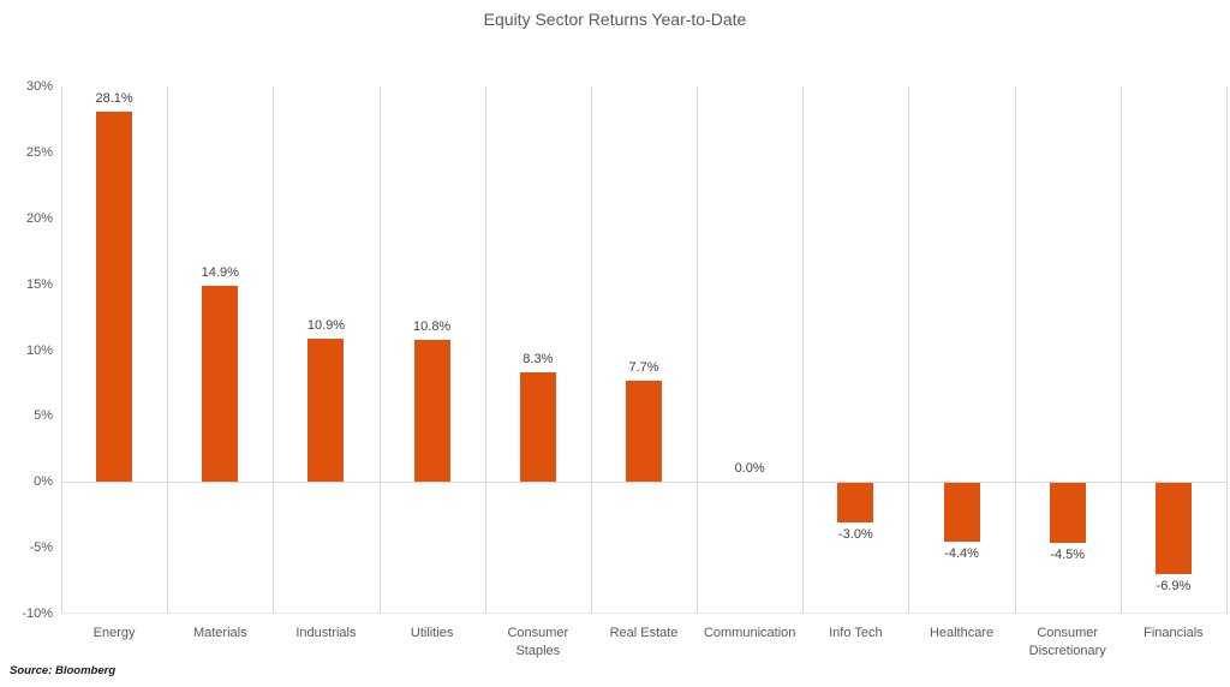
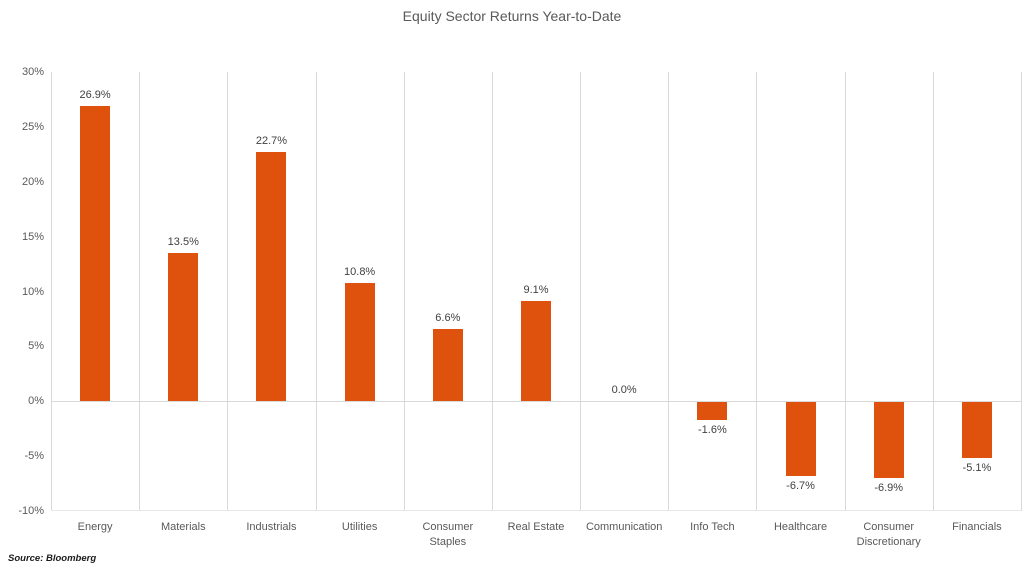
Energy: 28.1% -> 26.9%
Materials: 14.9% -> 13.5%
Industrials: 10.9% -> 22.7%
Consumer Staples: 8.3% -> 6.6%
Real Estate: 7.7% -> 9.1%
Info Tech: -3.0% -> -1.6%
Healthcare: -4.4% -> -6.7%
Consumer Discretionary: -4.5% -> -6.9%
Financials: -6.9% -> -5.1%
